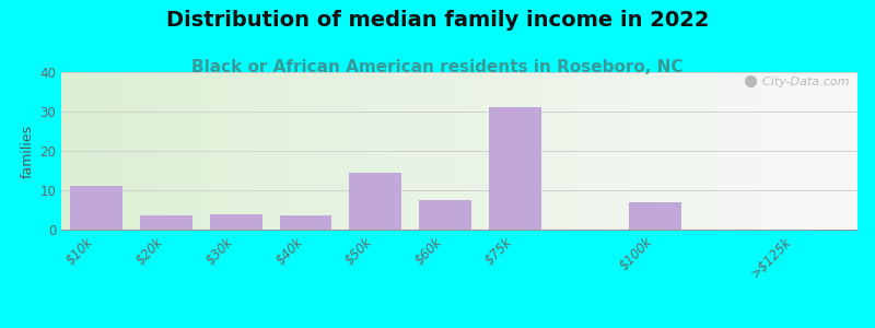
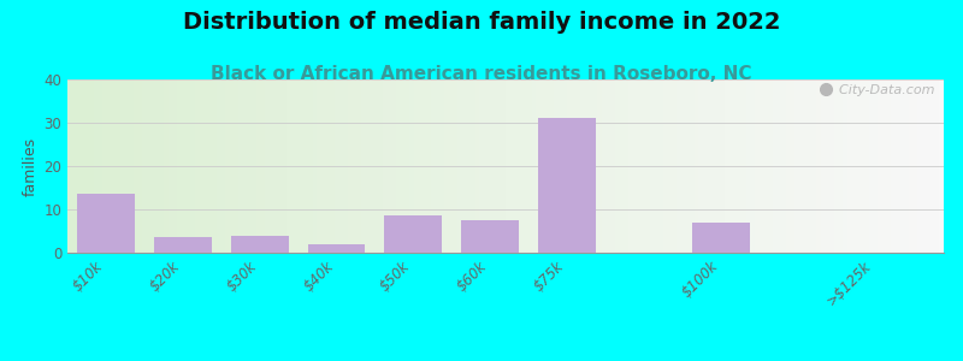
$10k: 11.0 -> 13.5
$40k: 3.5 -> 2.0
$50k: 14.5 -> 8.5
